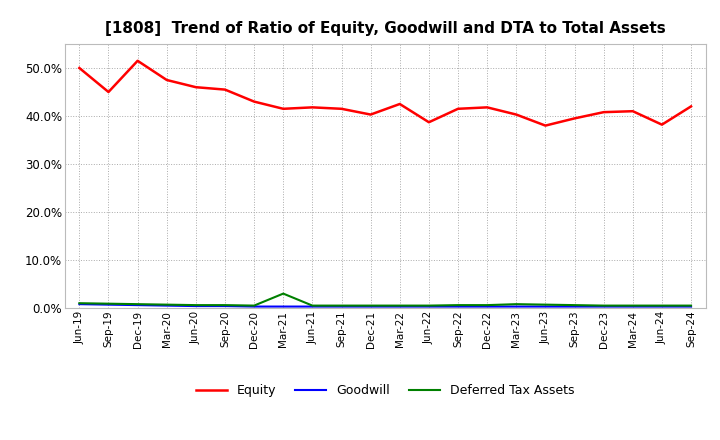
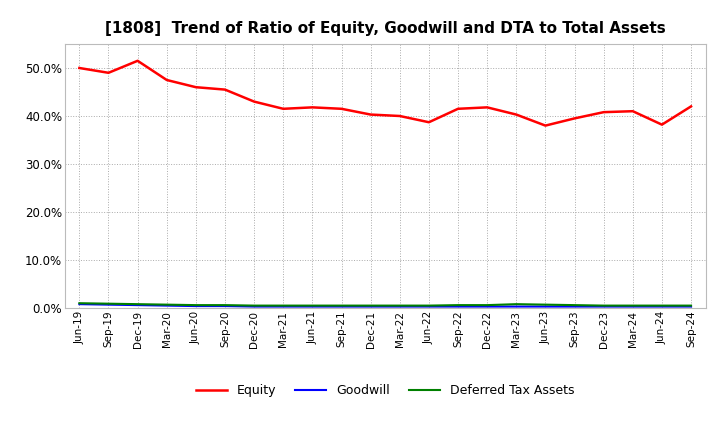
Equity/Sep-19: 45.0% -> 49.0%
Deferred Tax Assets/Mar-21: 3.0% -> 0.5%
Equity/Mar-22: 42.5% -> 40.0%
